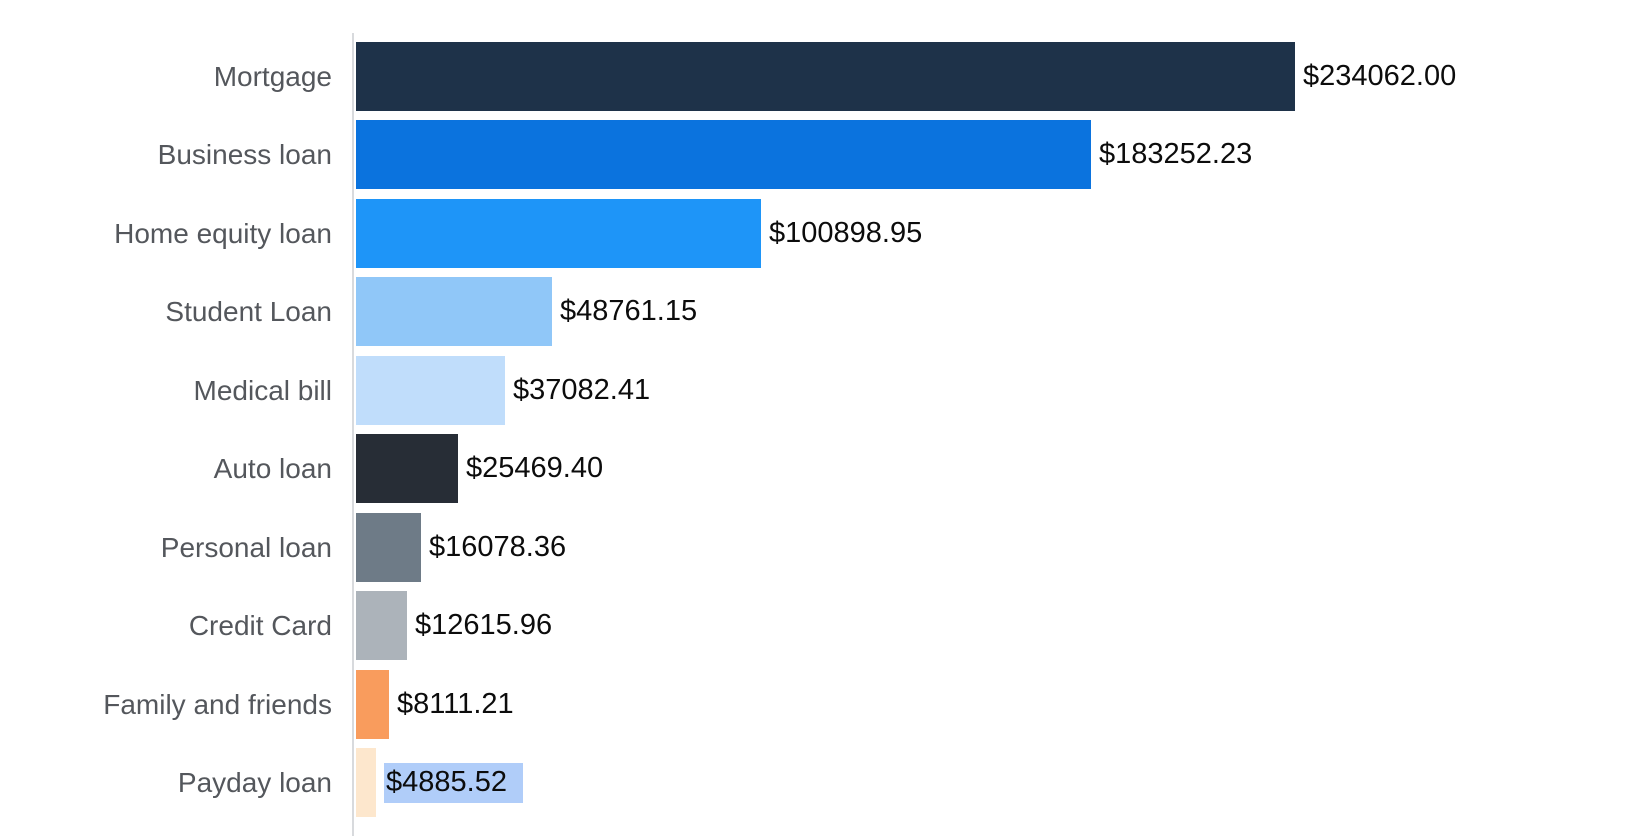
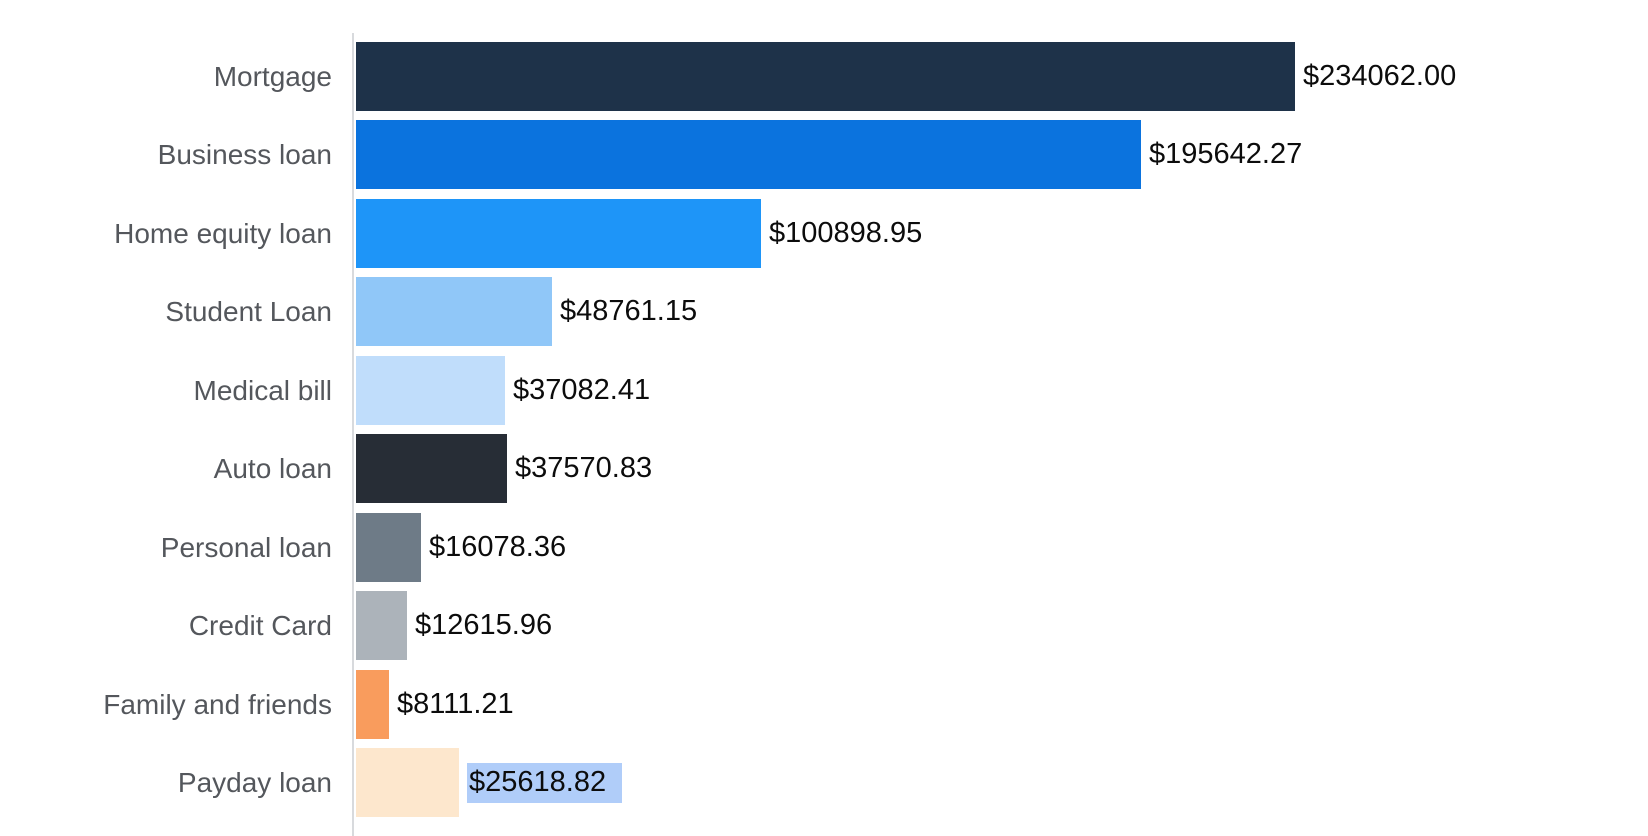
Business loan: $183252.23 -> $195642.27
Auto loan: $25469.40 -> $37570.83
Payday loan: $4885.52 -> $25618.82
